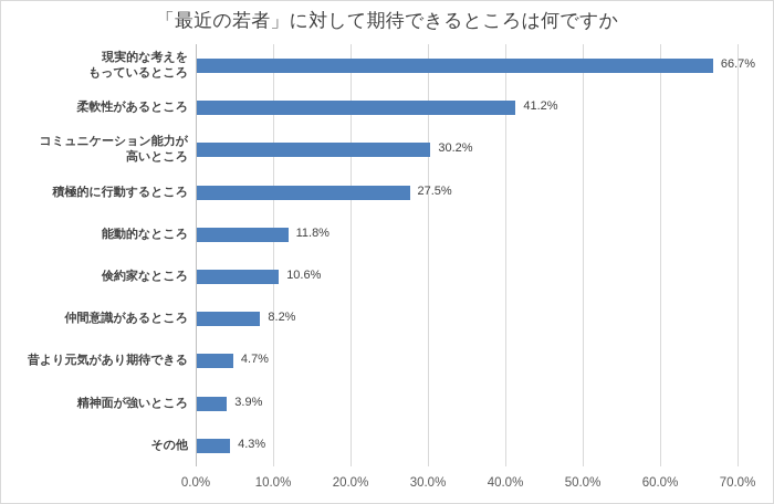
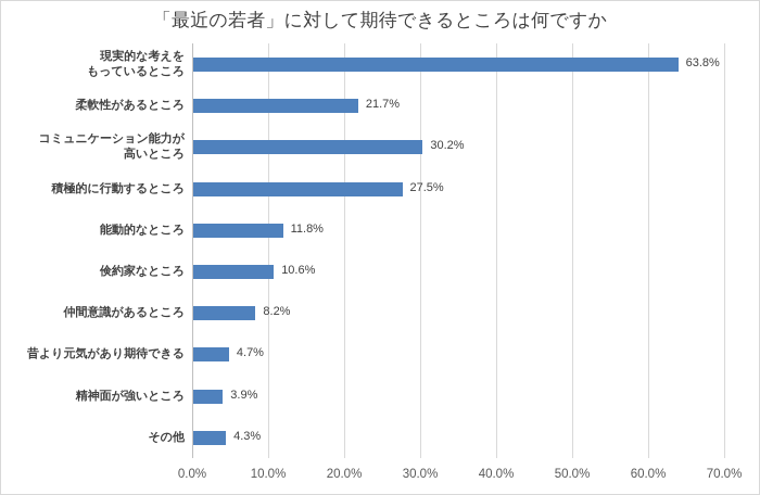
現実的な考えを もっているところ: 66.7% -> 63.8%
柔軟性があるところ: 41.2% -> 21.7%
